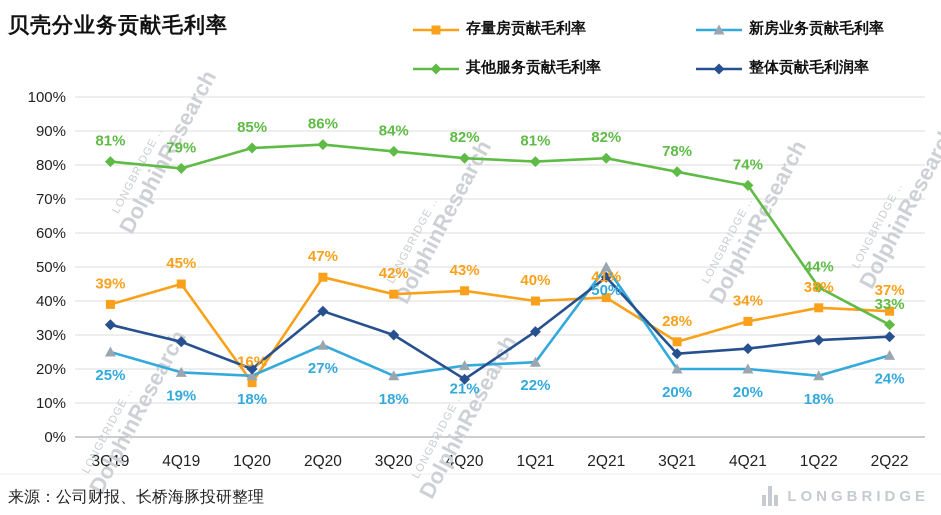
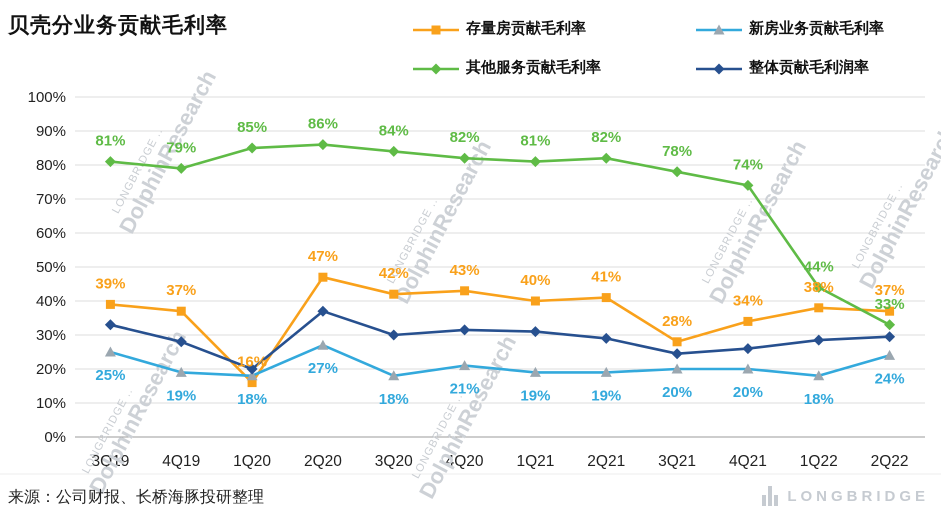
存量房贡献毛利率/4Q19: 45% -> 37%
整体贡献毛利润率/4Q20: 17% -> 32%
新房业务贡献毛利率/1Q21: 22% -> 19%
新房业务贡献毛利率/2Q21: 50% -> 19%
整体贡献毛利润率/2Q21: 47% -> 29%
